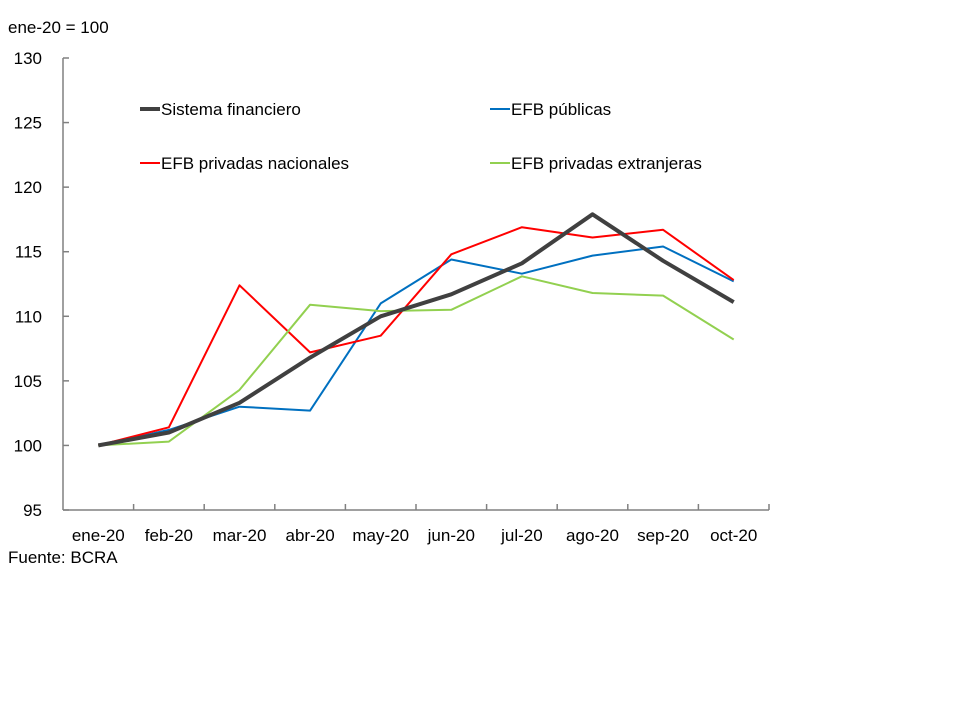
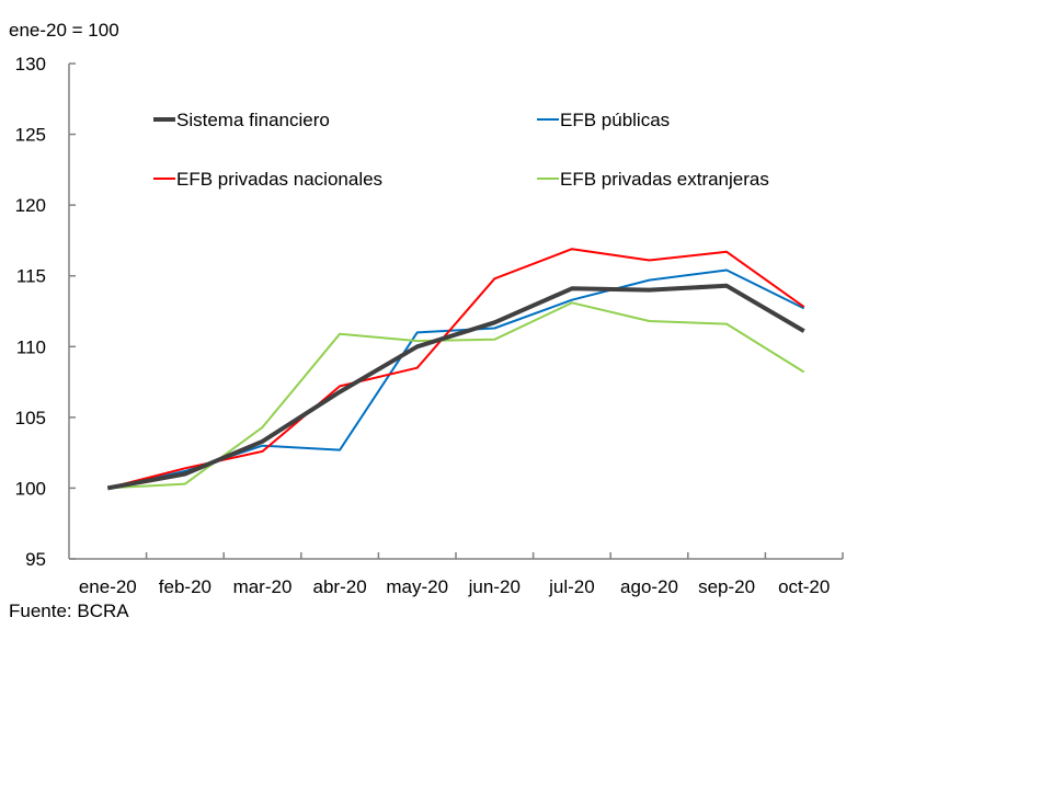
EFB privadas nacionales/mar-20: 112.4 -> 102.6
EFB públicas/jun-20: 114.4 -> 111.3
Sistema financiero/ago-20: 117.9 -> 114.0
